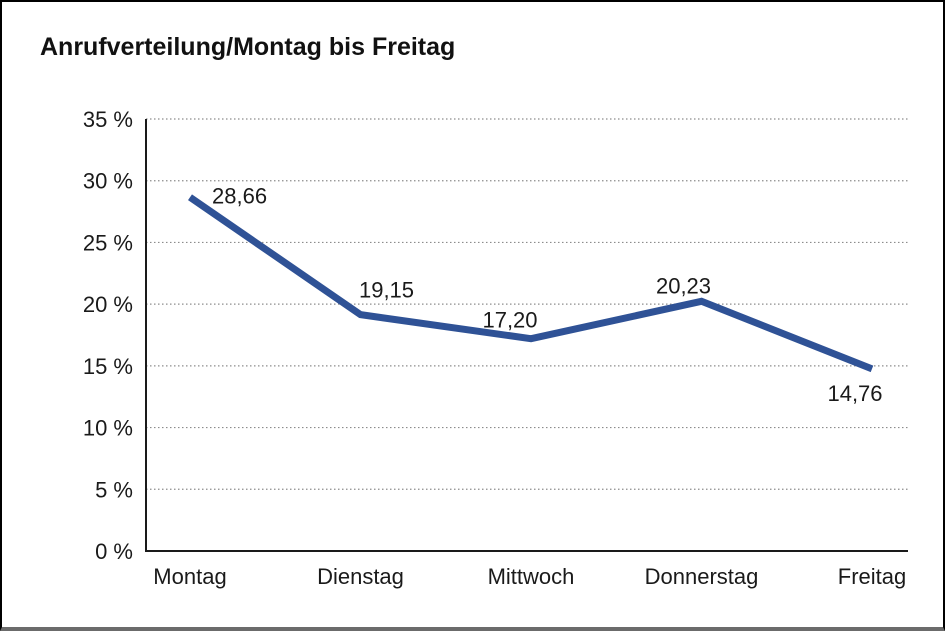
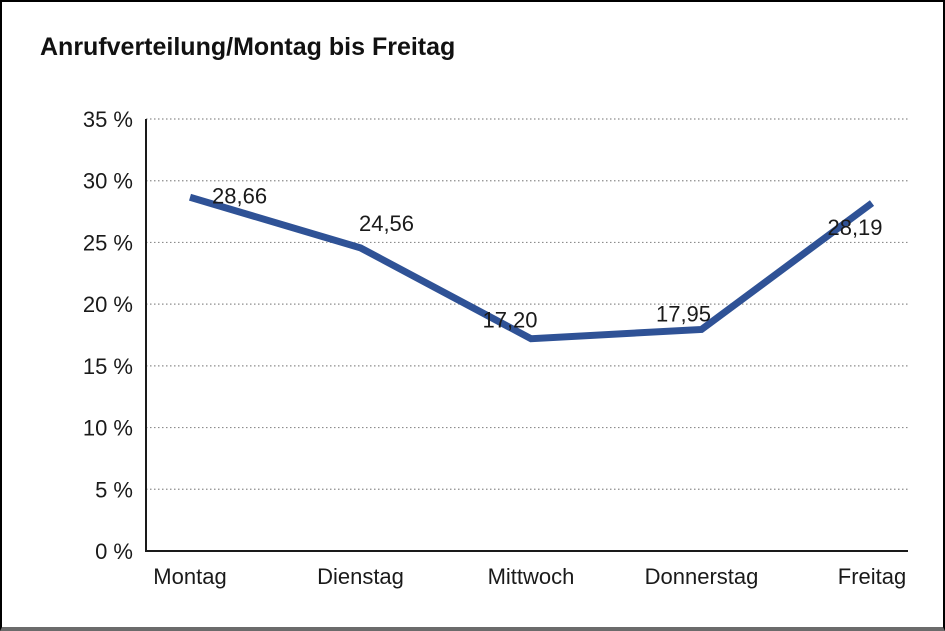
Dienstag: 19,15 -> 24,56
Donnerstag: 20,23 -> 17,95
Freitag: 14,76 -> 28,19
